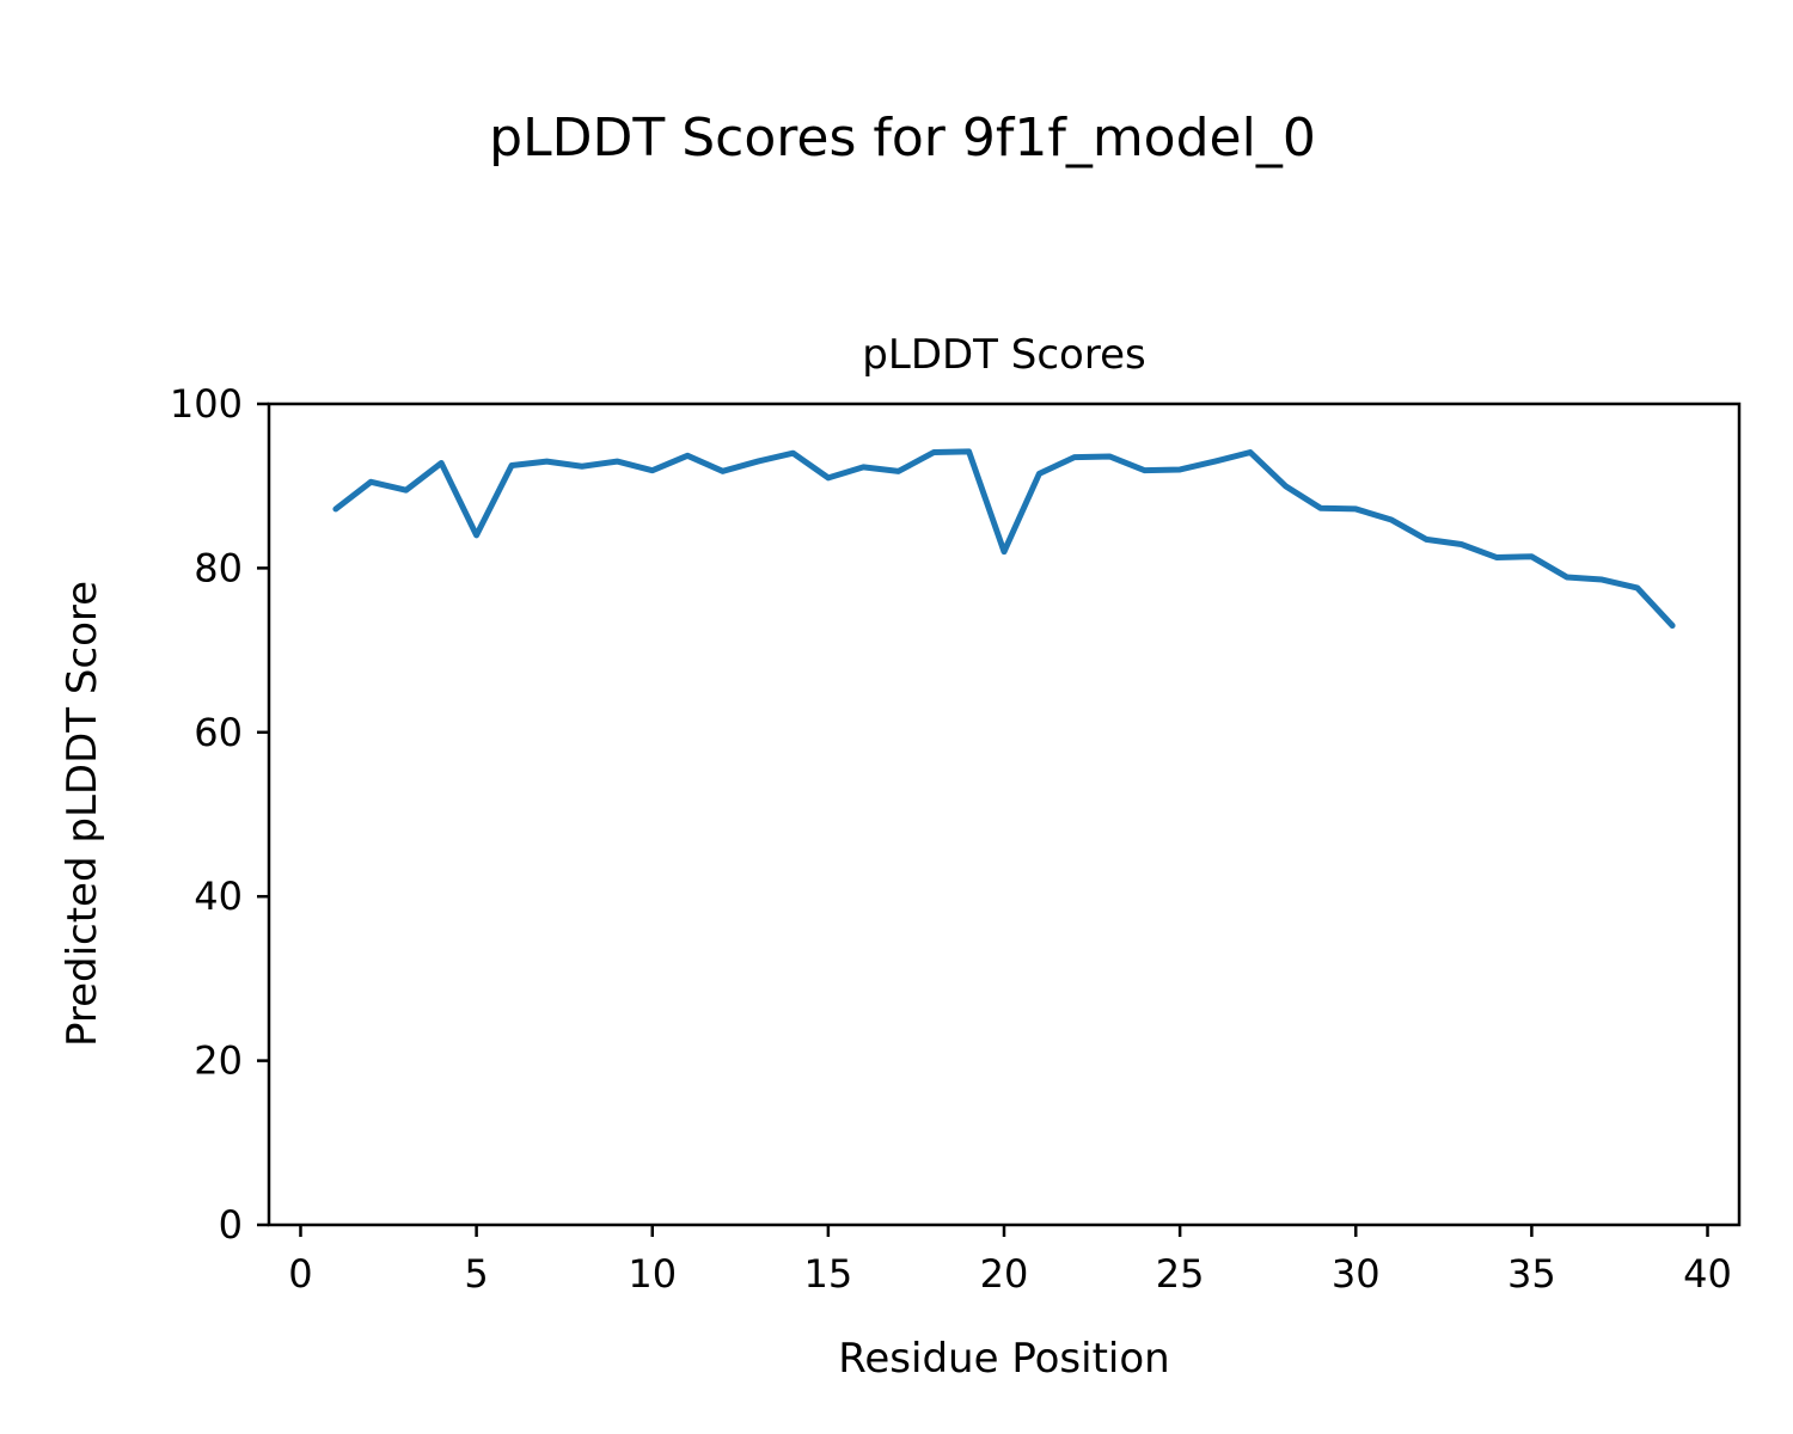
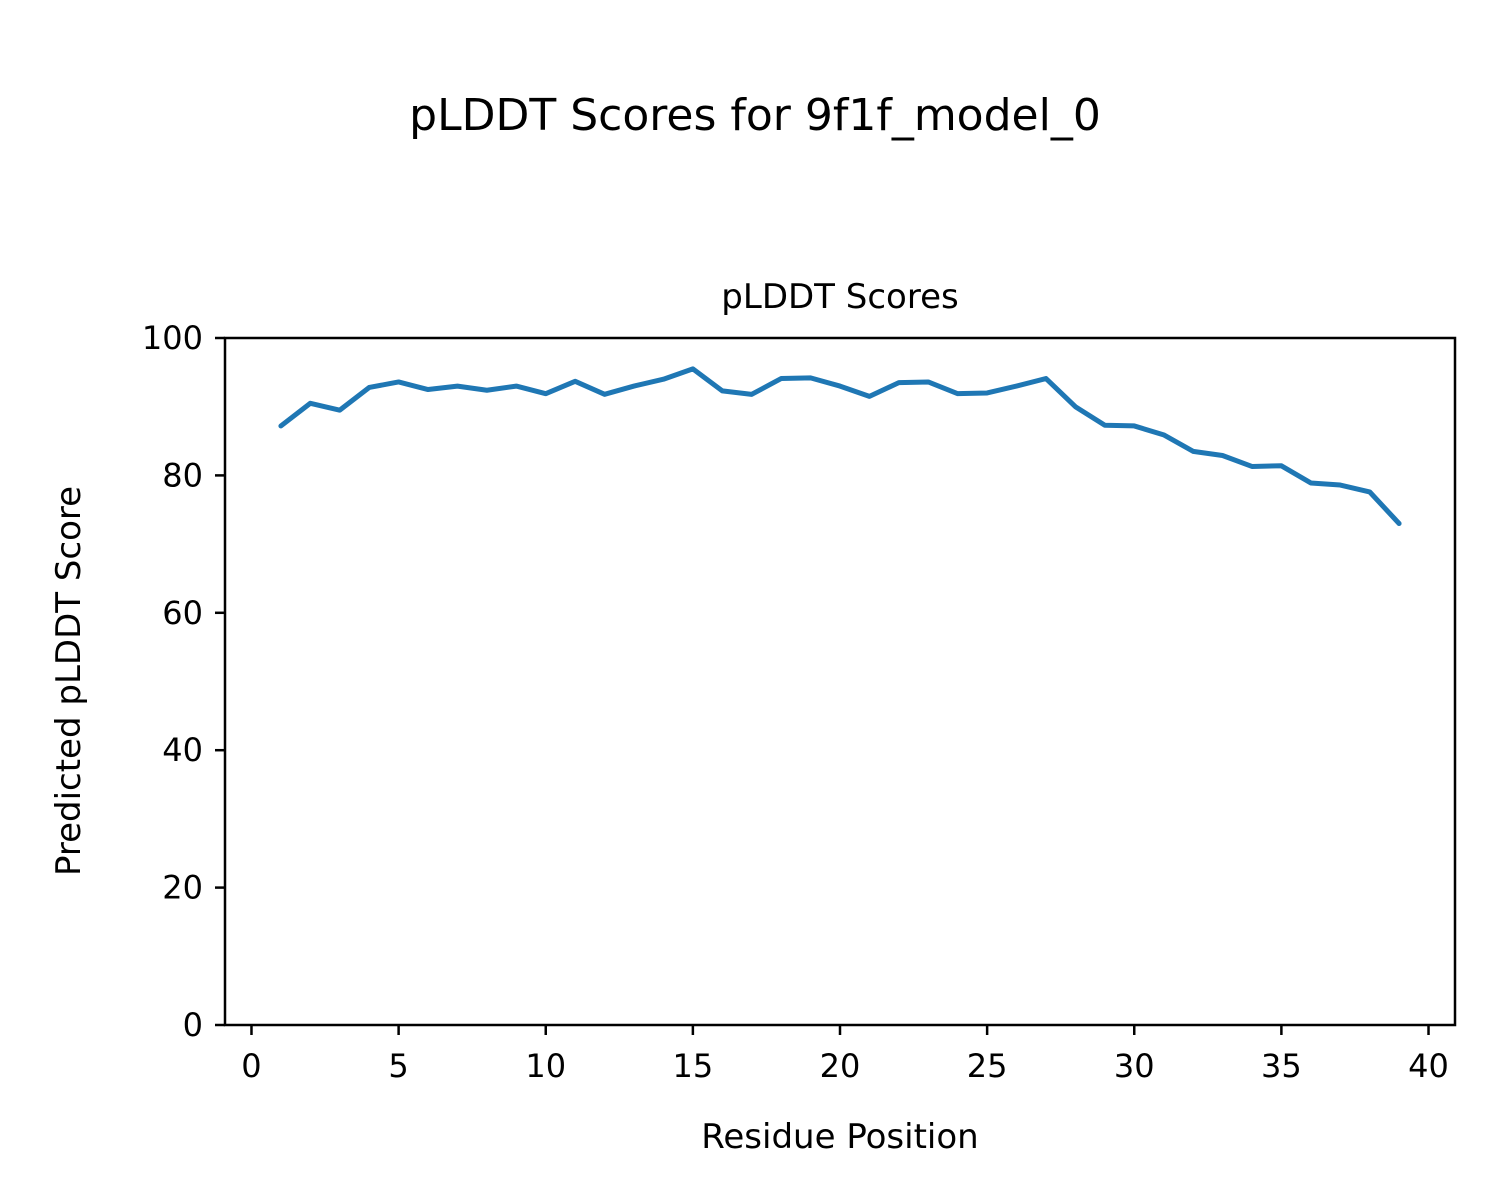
5: 84 -> 94
15: 91 -> 96
20: 82 -> 93
